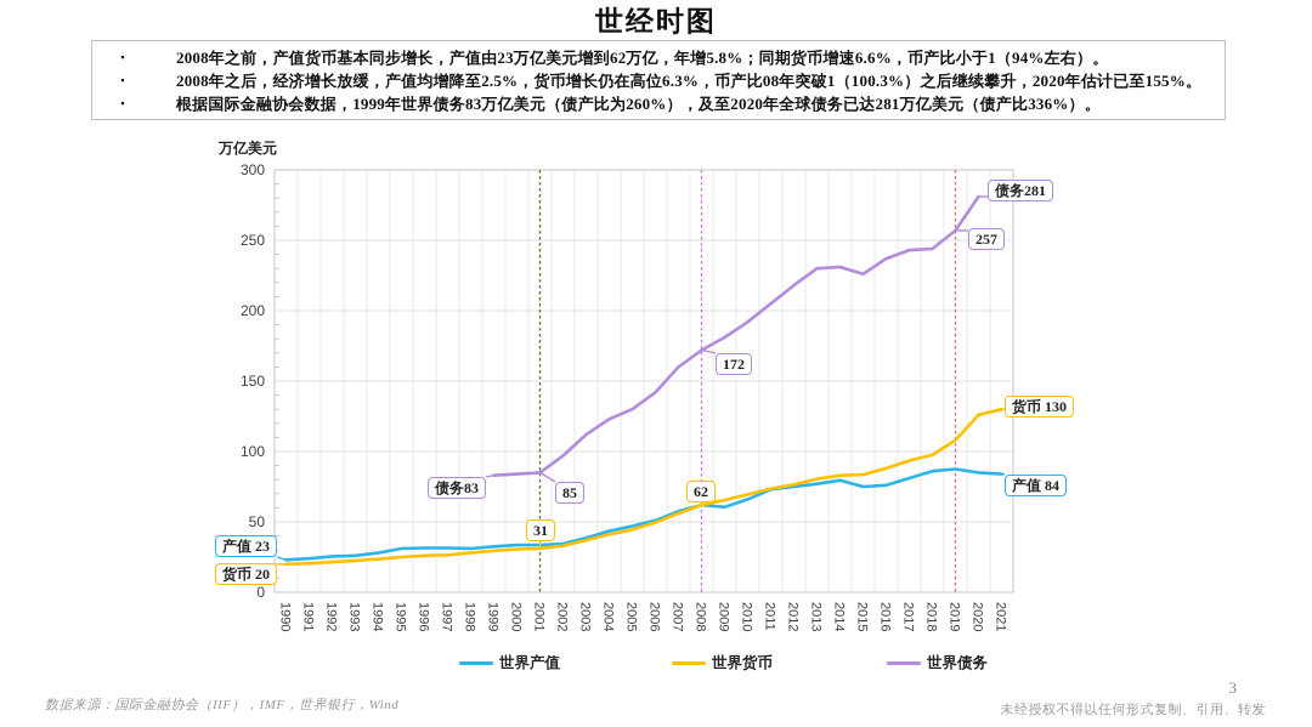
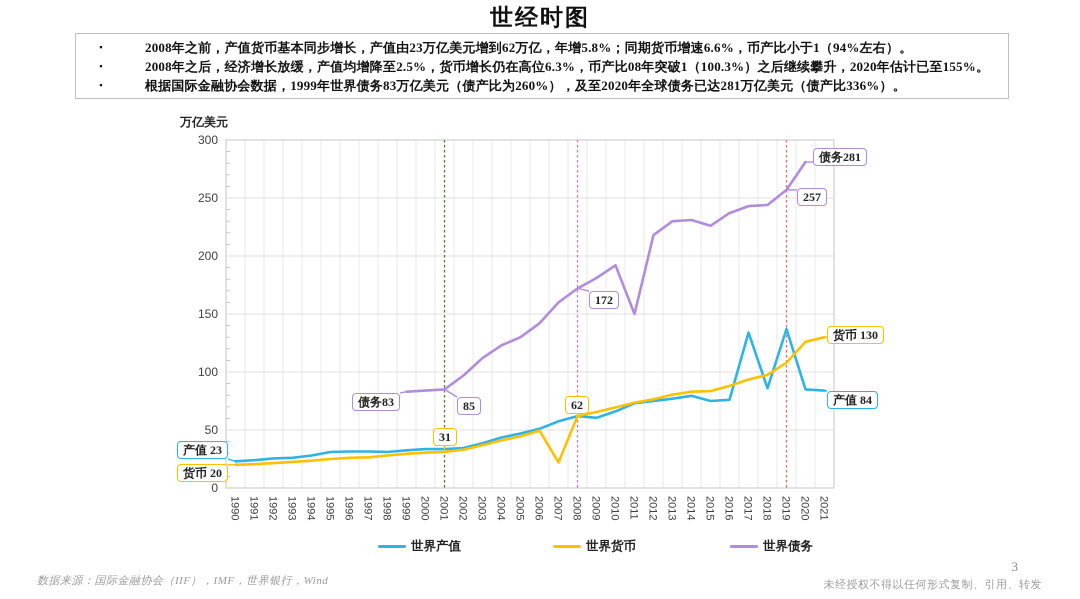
世界货币/2007: 56 -> 22
世界债务/2011: 205 -> 150
世界产值/2017: 81 -> 134
世界产值/2019: 88 -> 137
